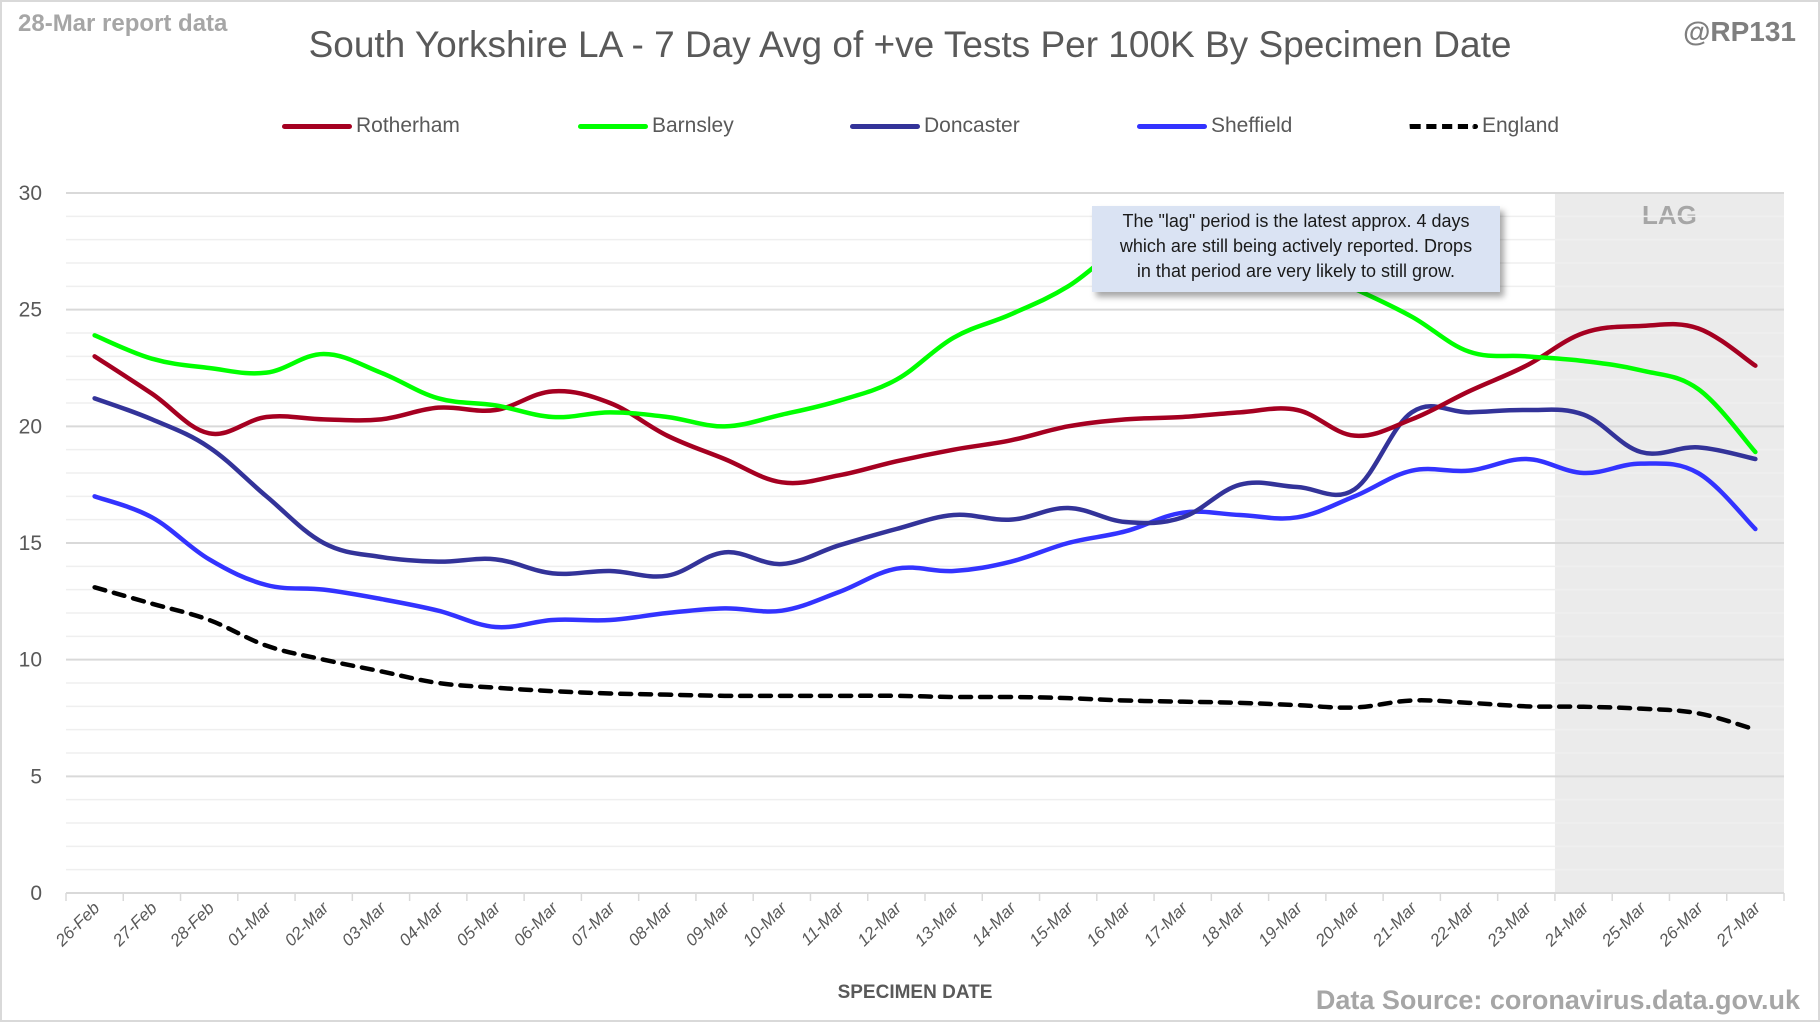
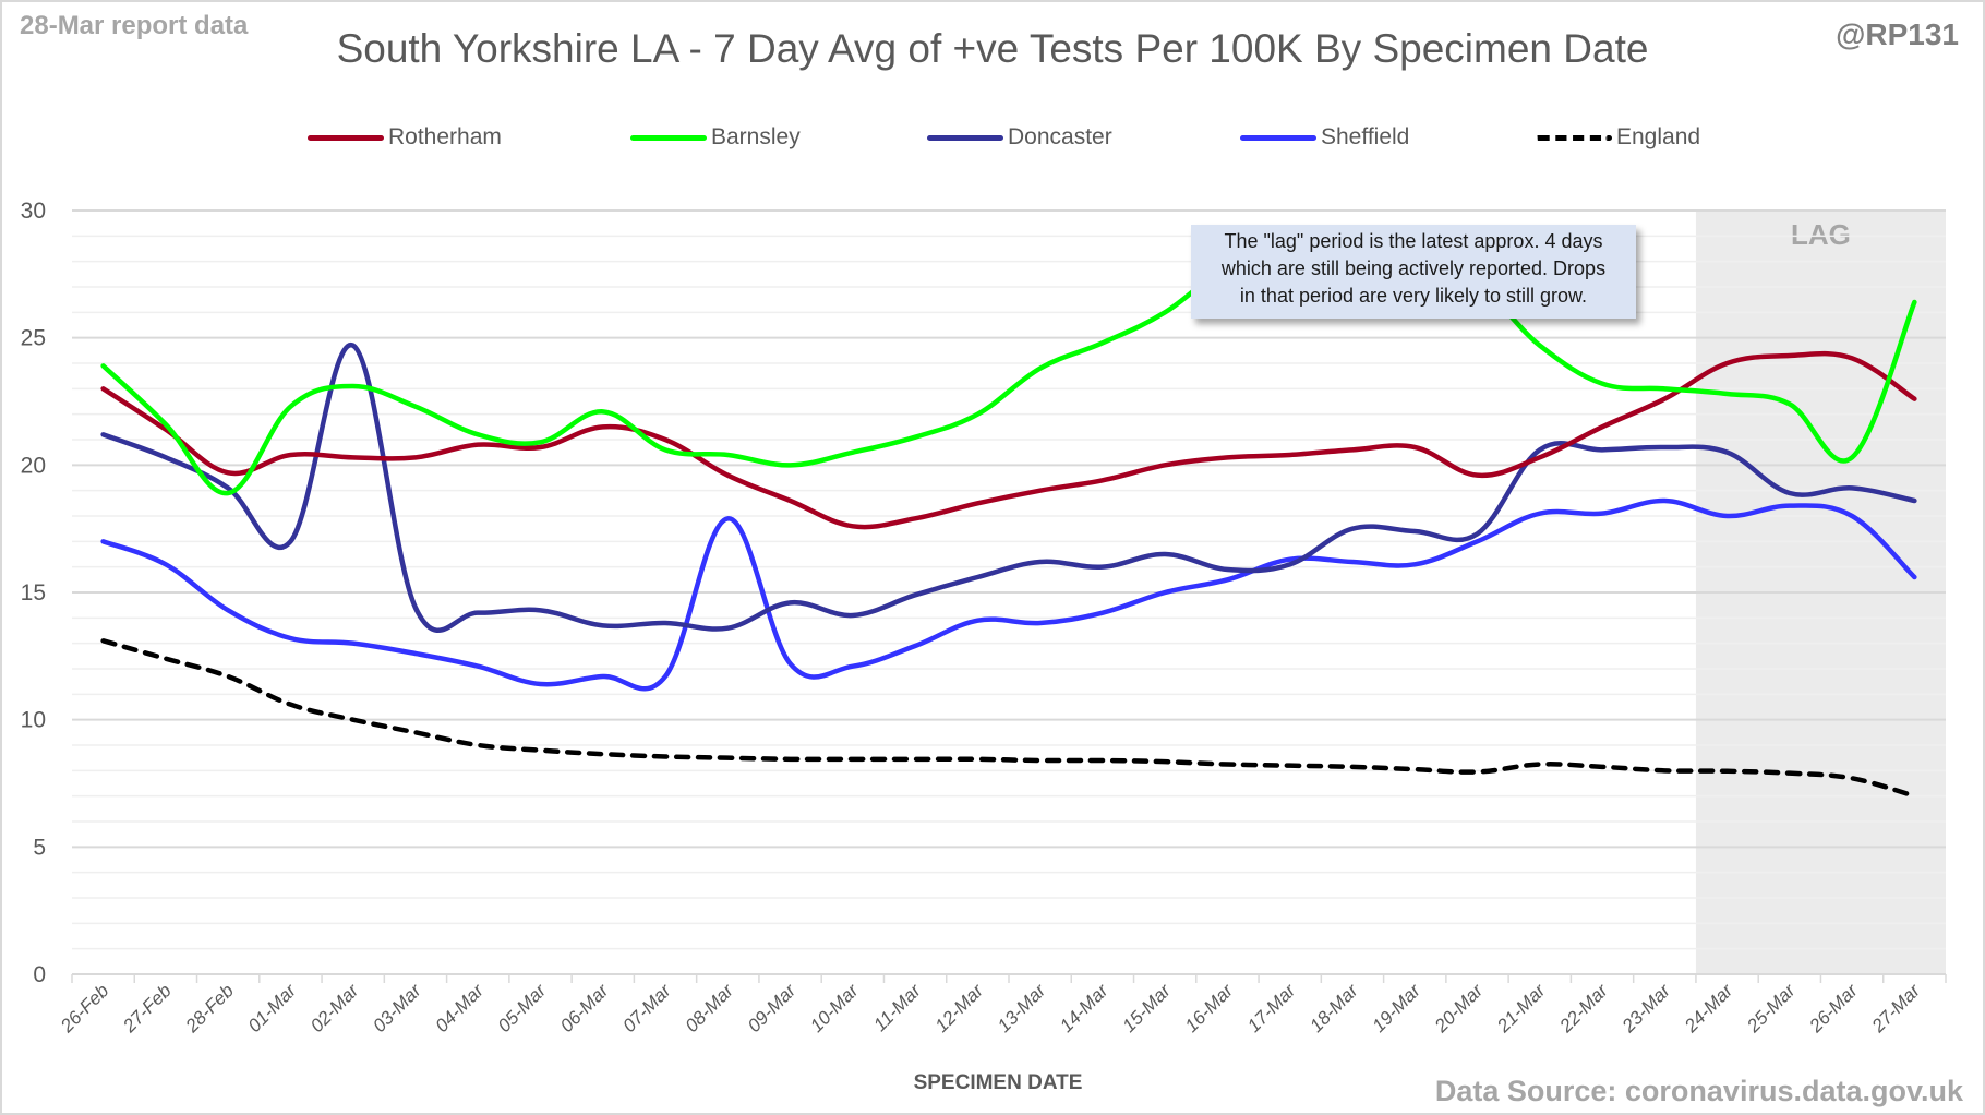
Barnsley/27-Feb: 22.9 -> 21.6
Barnsley/28-Feb: 22.5 -> 18.9
Doncaster/02-Mar: 15.0 -> 24.7
Barnsley/06-Mar: 20.4 -> 22.1
Sheffield/08-Mar: 12.0 -> 17.9
Barnsley/20-Mar: 25.9 -> 27.0
Barnsley/26-Mar: 21.6 -> 20.3
Barnsley/27-Mar: 18.9 -> 26.4
